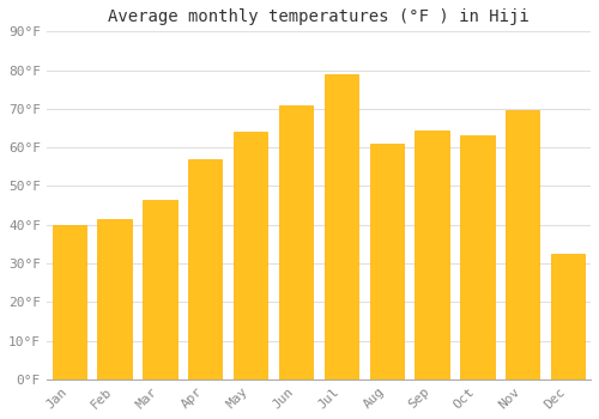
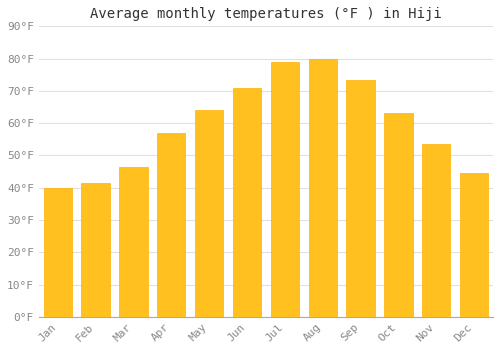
Aug: 61.0°F -> 80.0°F
Sep: 64.5°F -> 73.5°F
Nov: 69.5°F -> 53.5°F
Dec: 32.5°F -> 44.5°F
